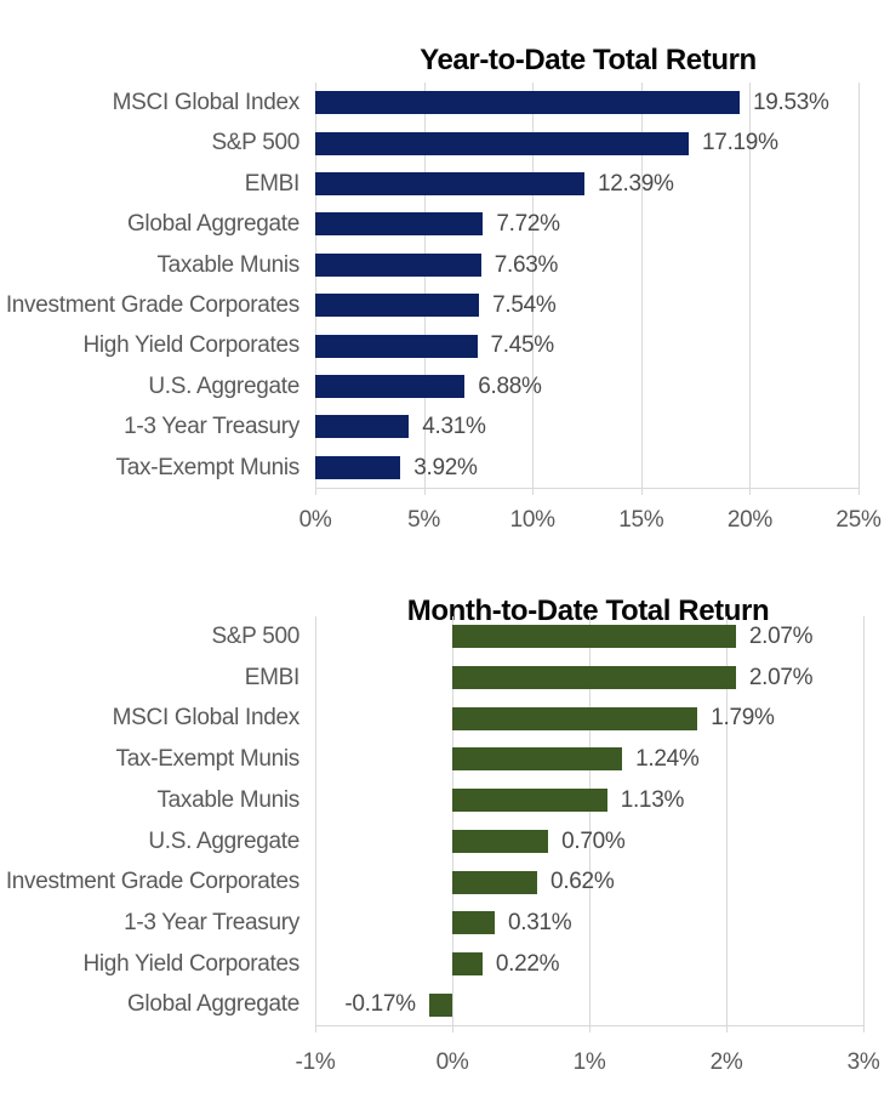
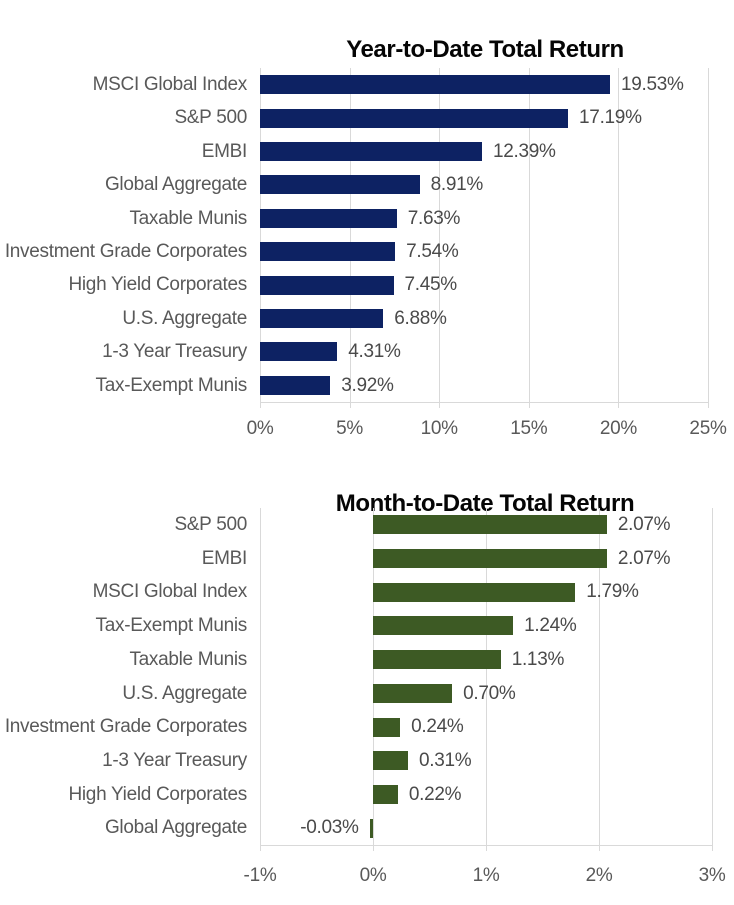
Year-to-Date Total Return/Global Aggregate: 7.72% -> 8.91%
Month-to-Date Total Return/Investment Grade Corporates: 0.62% -> 0.24%
Month-to-Date Total Return/Global Aggregate: -0.17% -> -0.03%
